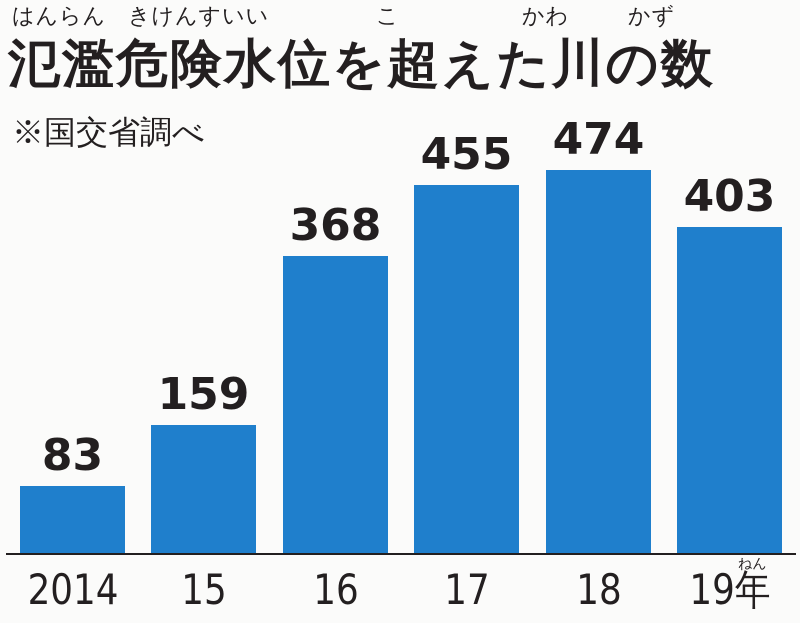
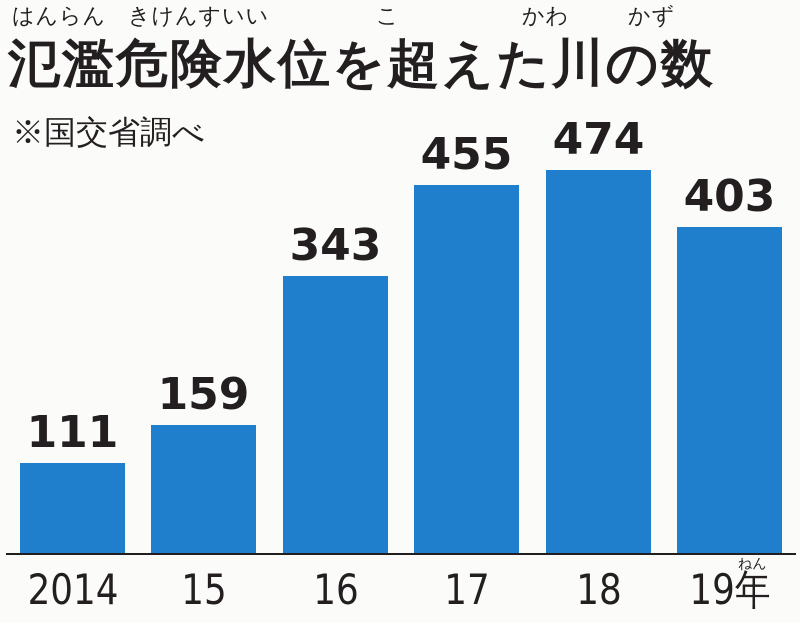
2014: 83 -> 111
16: 368 -> 343
